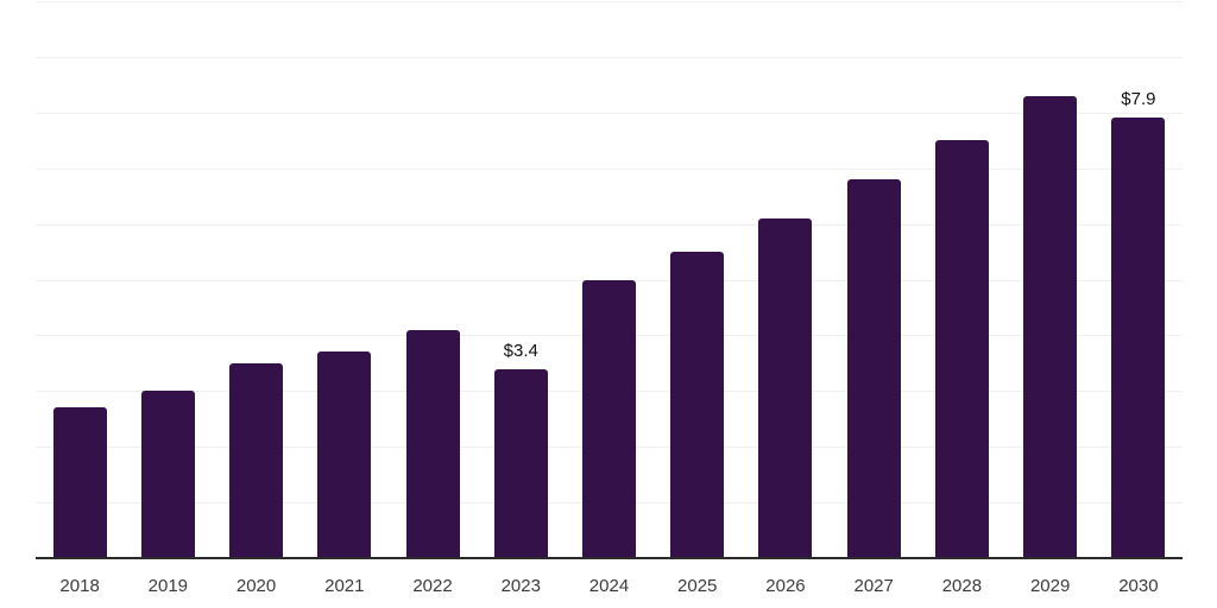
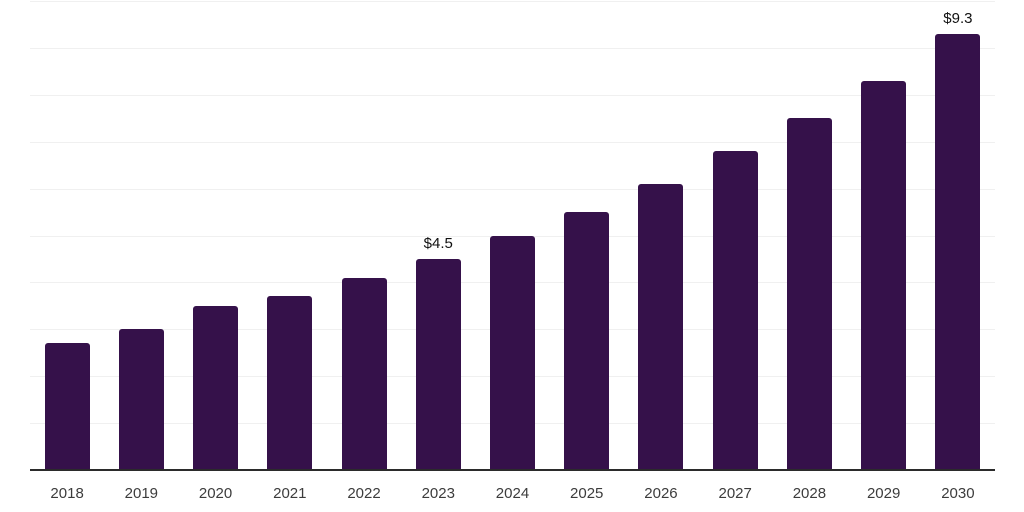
2023: $3.4 -> $4.5
2030: $7.9 -> $9.3
